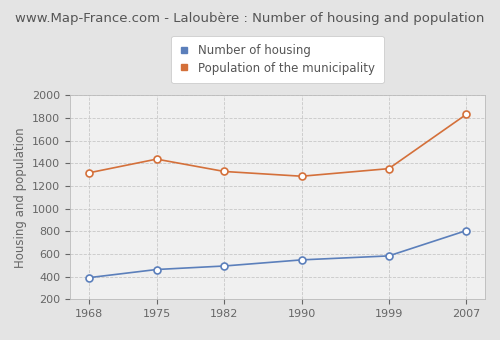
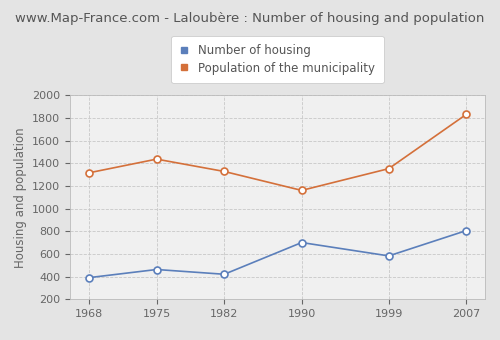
Number of housing/1982: 490 -> 420
Number of housing/1990: 550 -> 700
Population of the municipality/1990: 1280 -> 1160
